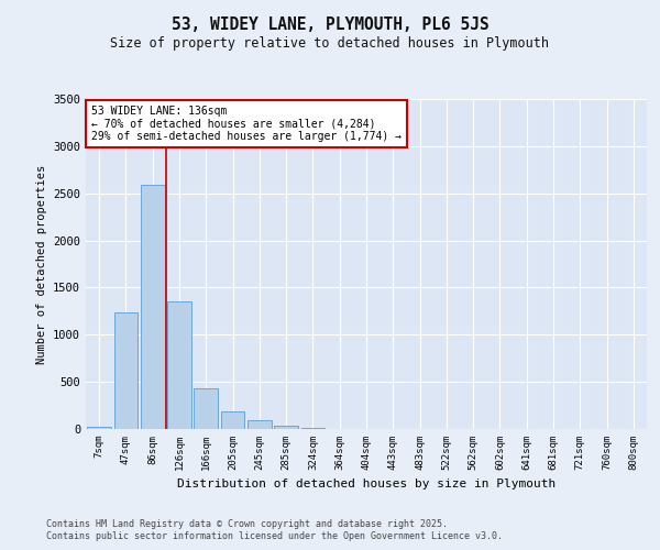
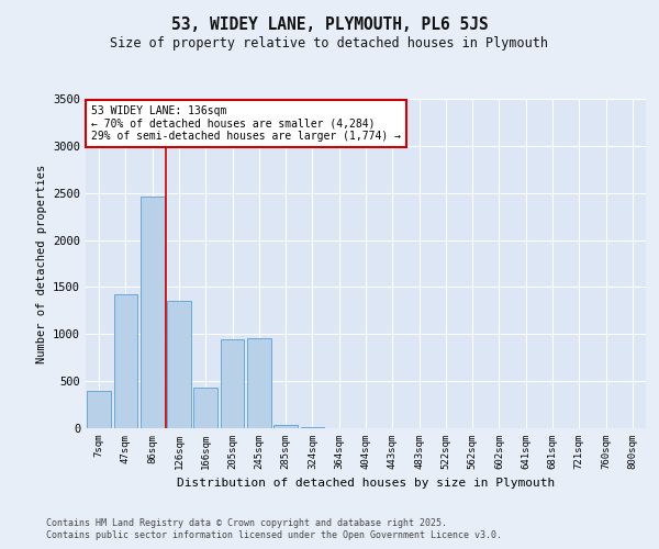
7sqm: 20 -> 400
47sqm: 1240 -> 1420
86sqm: 2590 -> 2460
205sqm: 180 -> 940
245sqm: 100 -> 960
